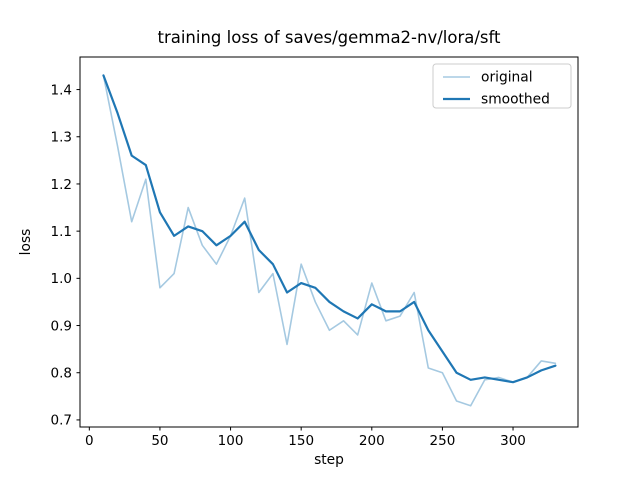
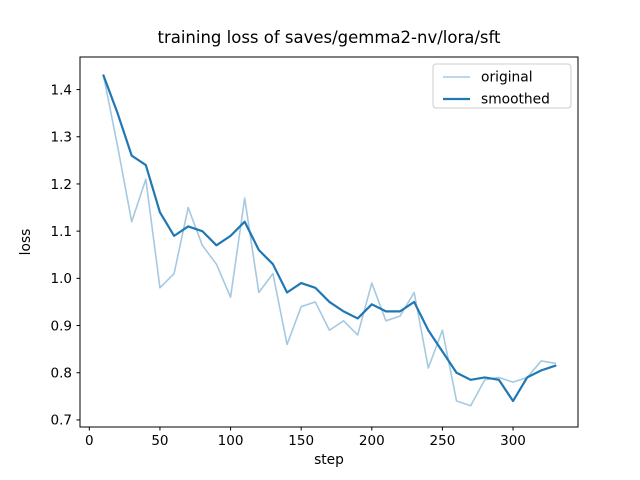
original/100: 1.09 -> 0.96
original/150: 1.03 -> 0.94
original/250: 0.80 -> 0.89
smoothed/300: 0.78 -> 0.74
